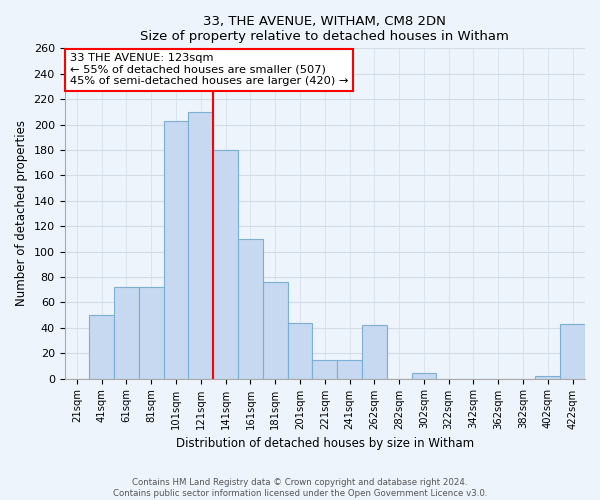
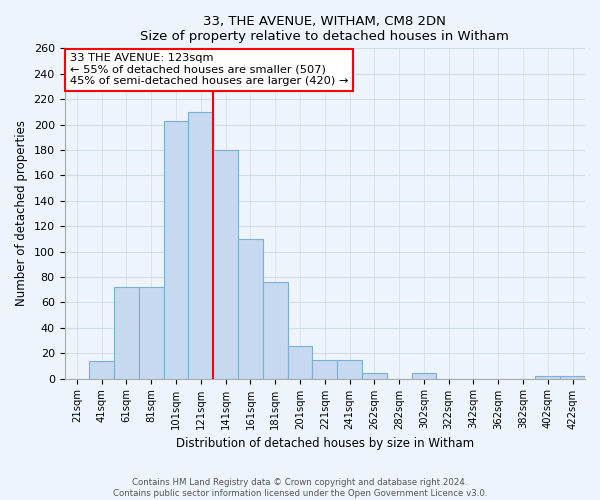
41sqm: 50 -> 14
201sqm: 44 -> 26
262sqm: 42 -> 4
422sqm: 43 -> 2
